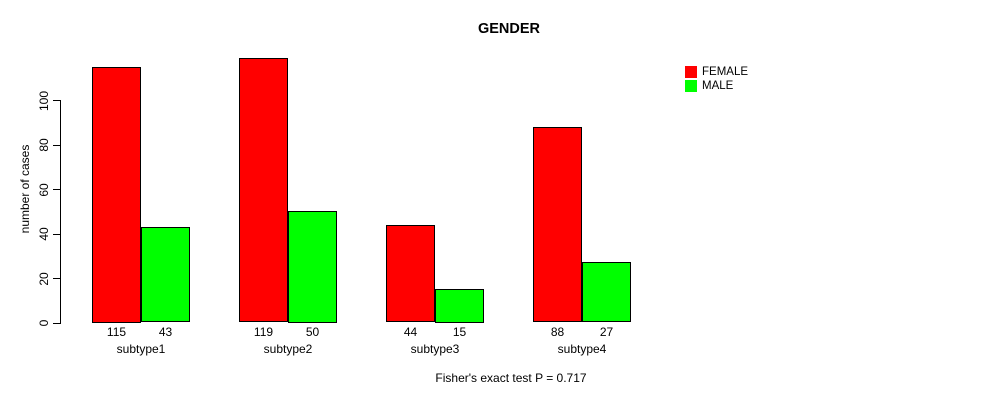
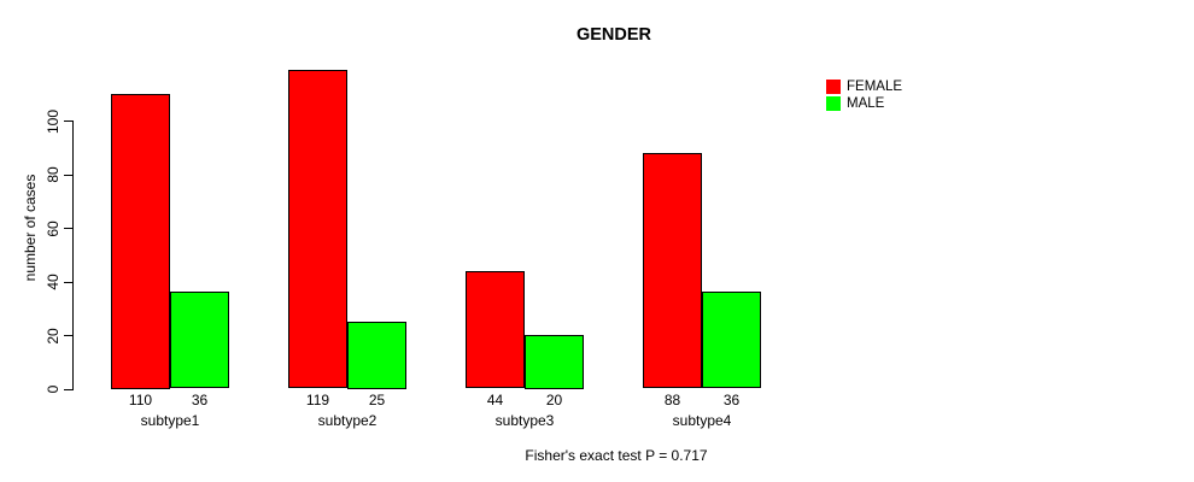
FEMALE/subtype1: 115 -> 110
MALE/subtype1: 43 -> 36
MALE/subtype2: 50 -> 25
MALE/subtype3: 15 -> 20
MALE/subtype4: 27 -> 36
